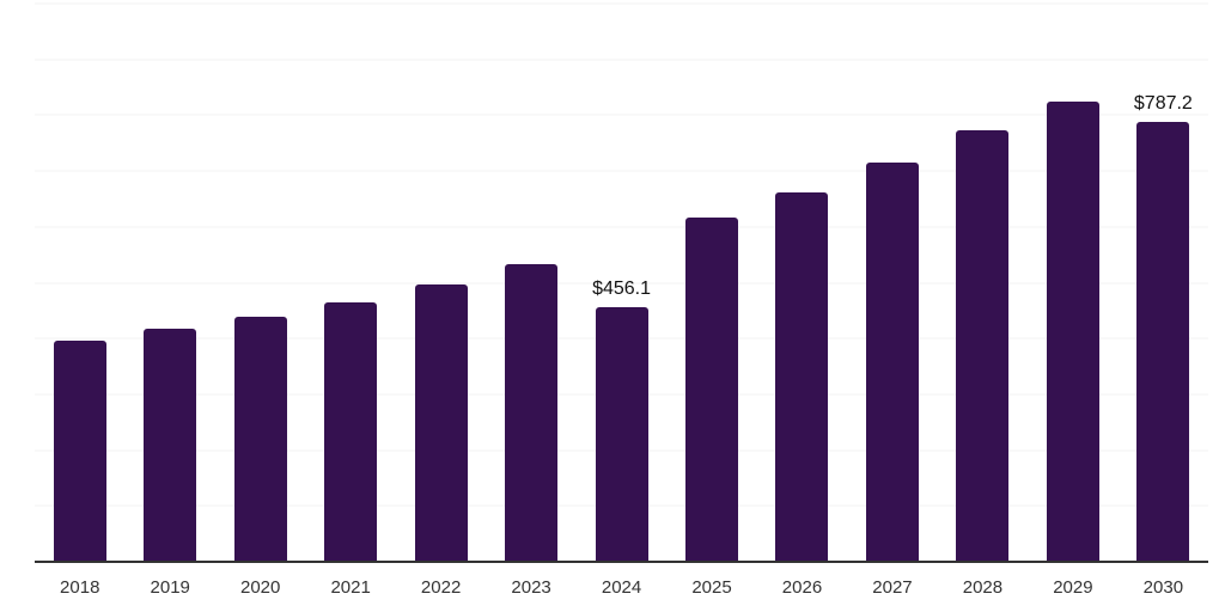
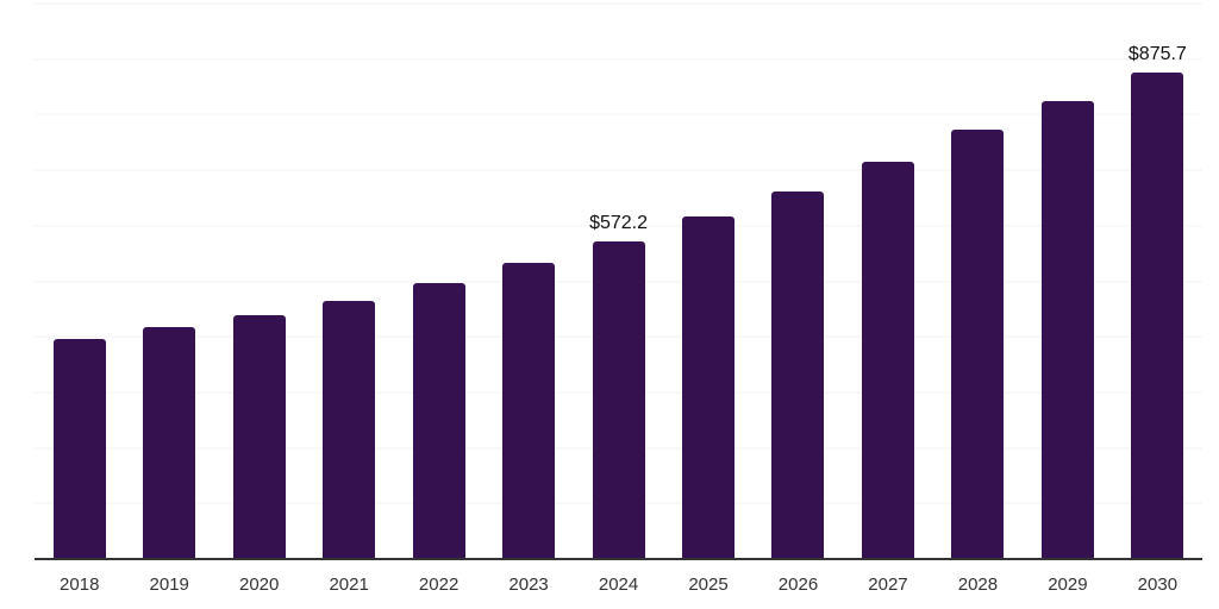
2024: $456.1 -> $572.2
2030: $787.2 -> $875.7
